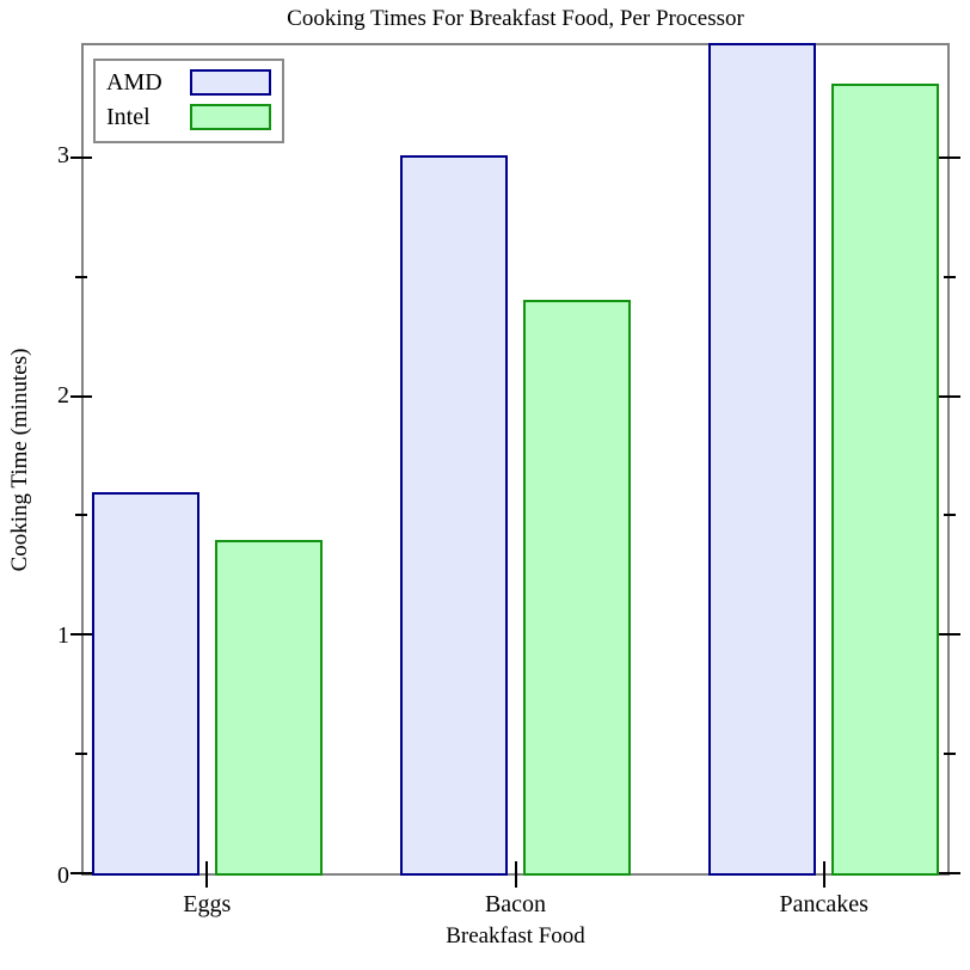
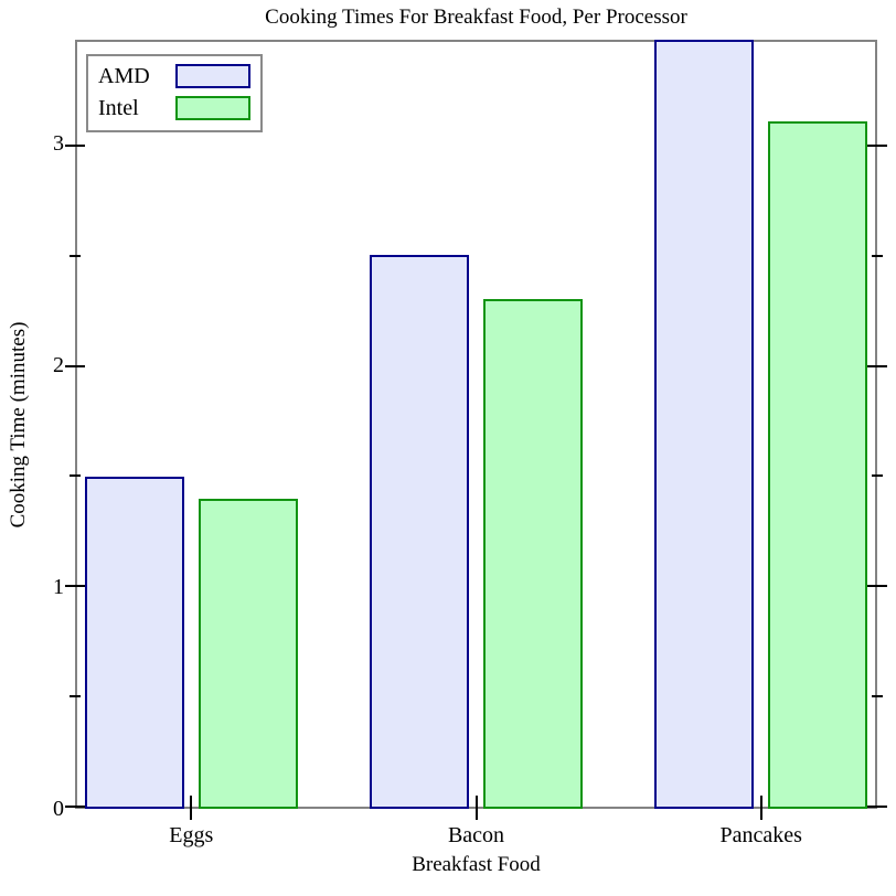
AMD/Eggs: 1.6 -> 1.5
AMD/Bacon: 3.0 -> 2.5
Intel/Bacon: 2.4 -> 2.3
Intel/Pancakes: 3.3 -> 3.1
